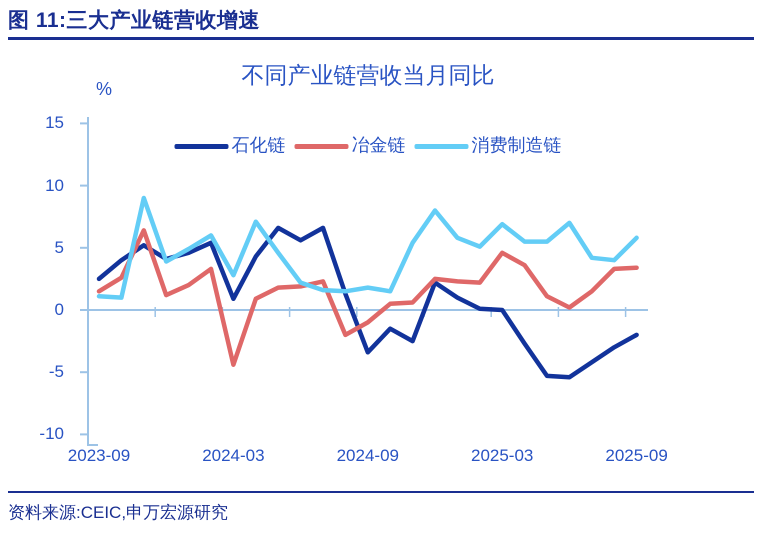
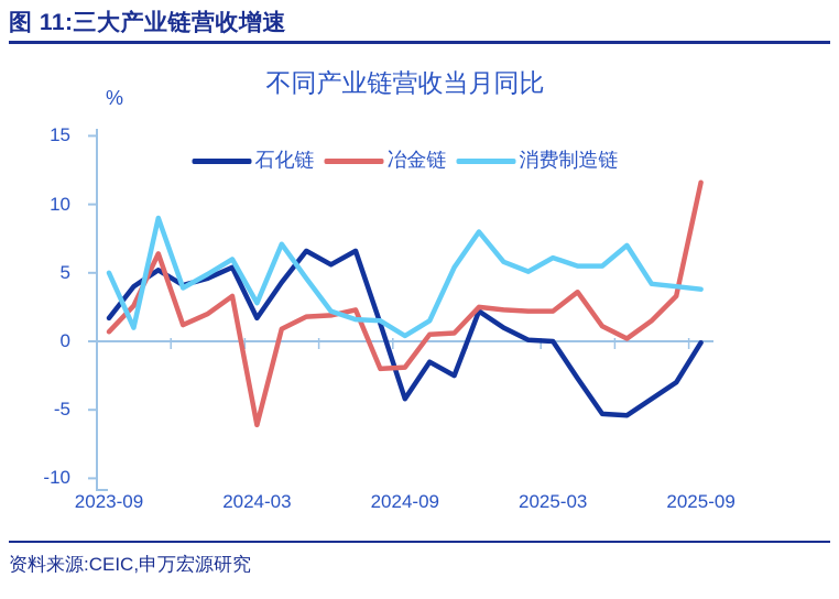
石化链/2023-09: 2.5 -> 1.7
冶金链/2023-09: 1.5 -> 0.7
消费制造链/2023-09: 1.1 -> 5.0
石化链/2024-03: 0.9 -> 1.7
冶金链/2024-03: -4.4 -> -6.1
石化链/2024-09: -3.4 -> -4.2
冶金链/2024-09: -1.0 -> -1.9
消费制造链/2024-09: 1.8 -> 0.4
冶金链/2025-03: 4.6 -> 2.2
消费制造链/2025-03: 6.9 -> 6.1
石化链/2025-09: -2.0 -> -0.1
冶金链/2025-09: 3.4 -> 11.6
消费制造链/2025-09: 5.8 -> 3.8
